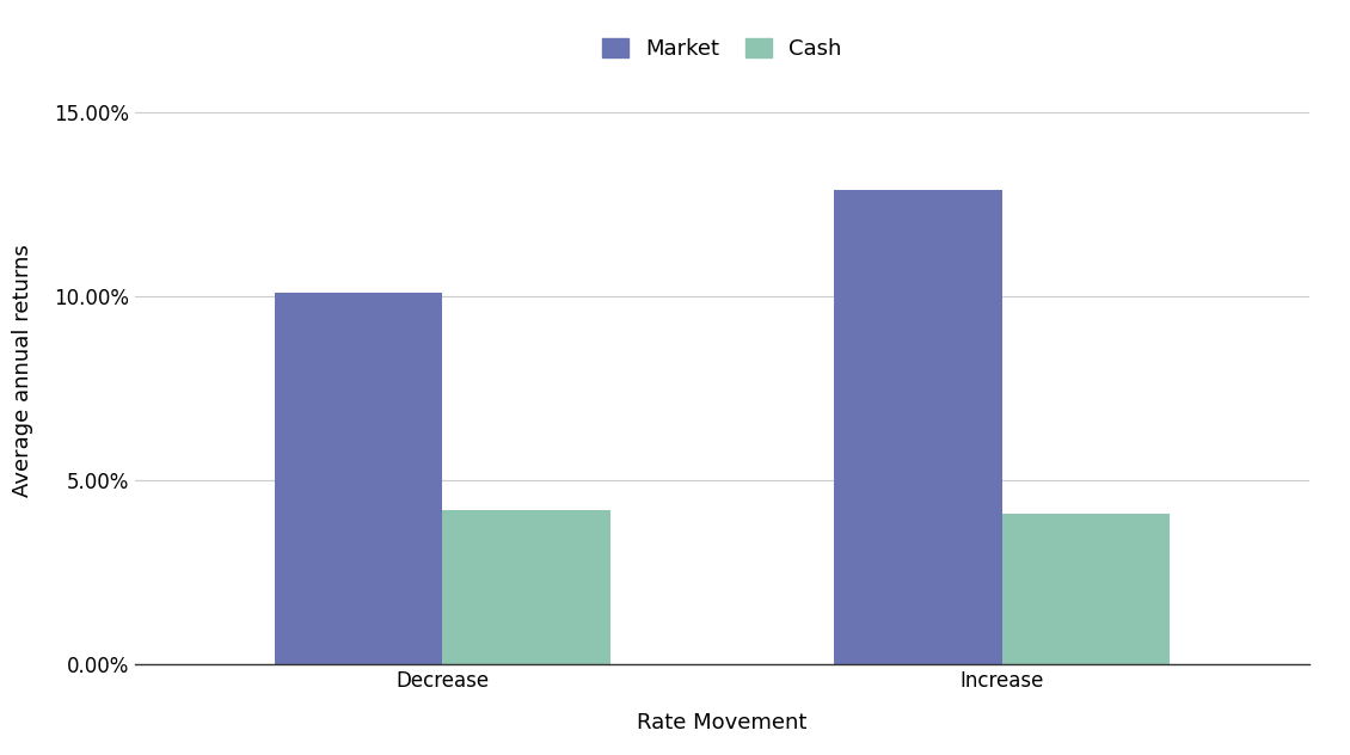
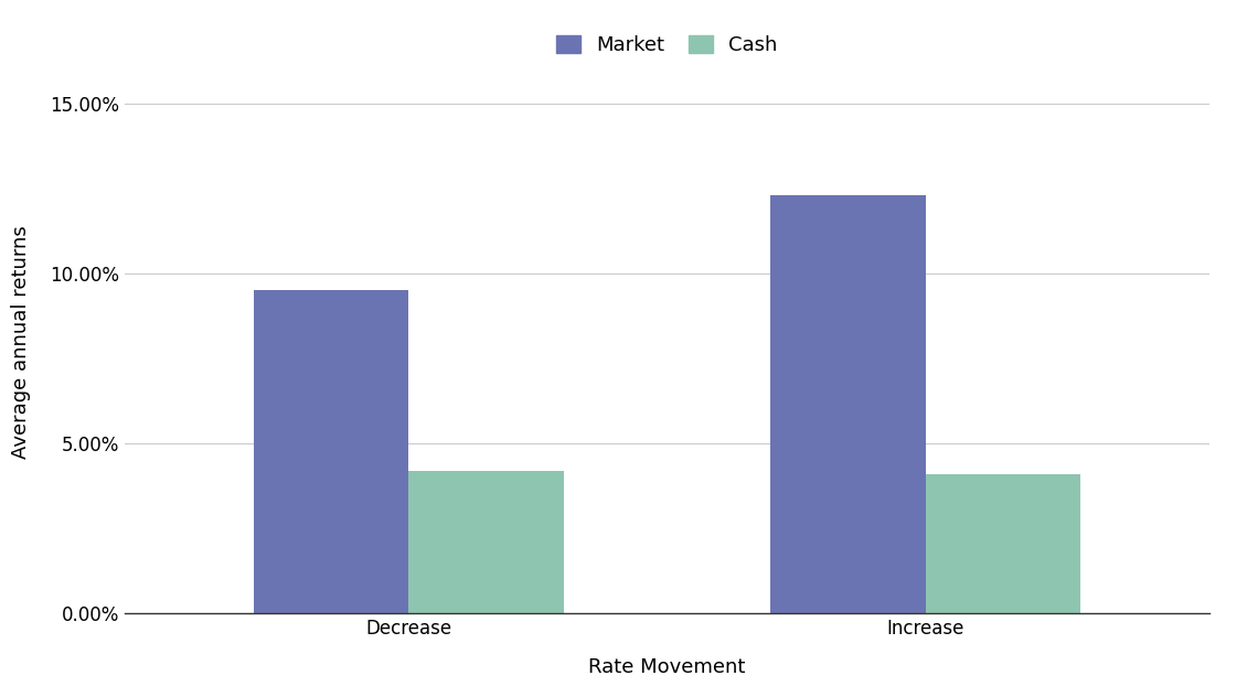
Market/Decrease: 10.1% -> 9.5%
Market/Increase: 12.9% -> 12.3%
